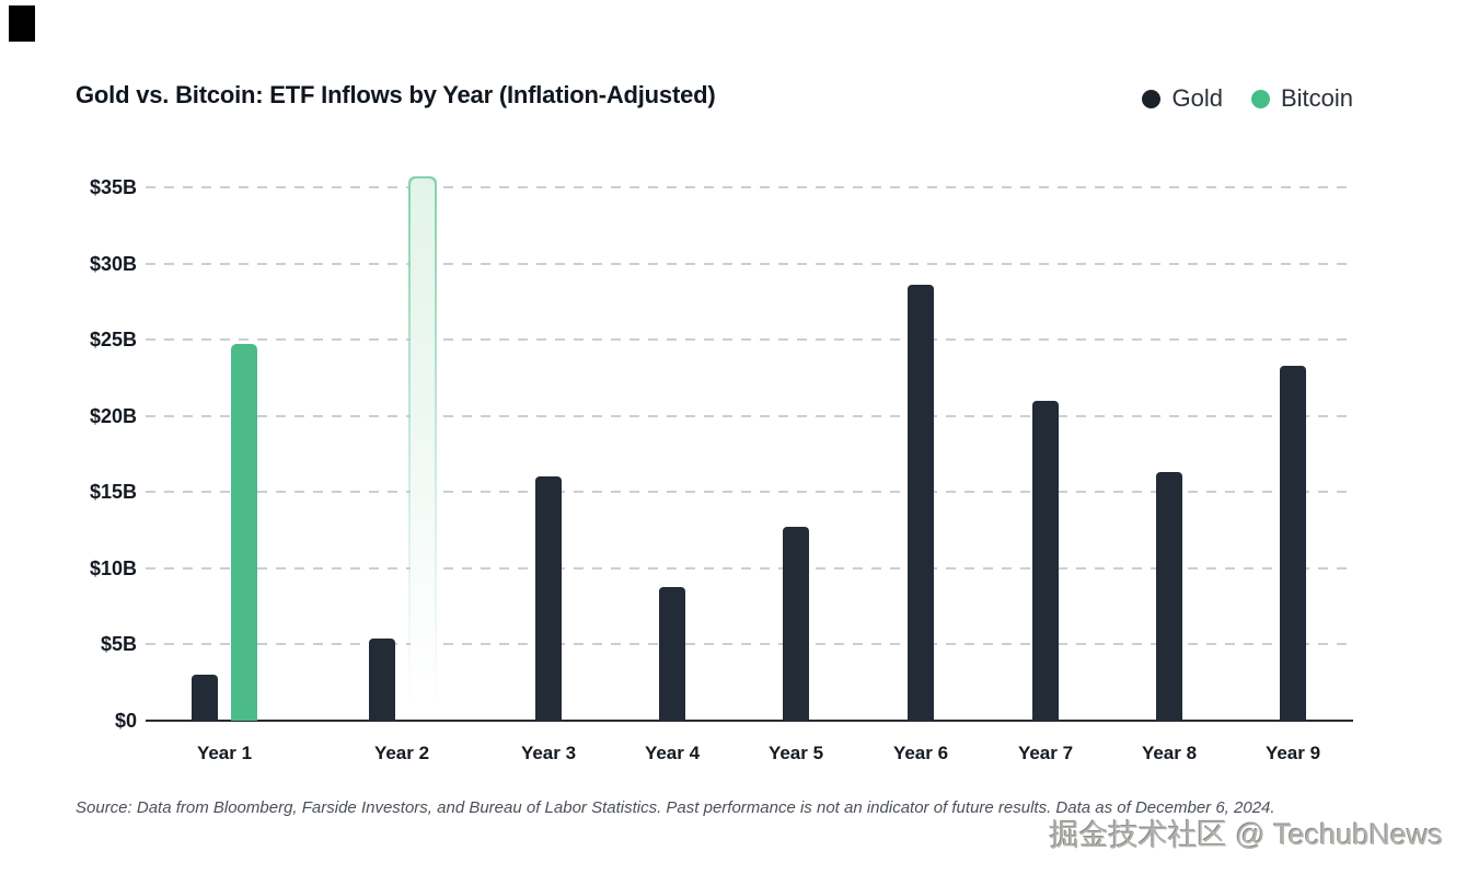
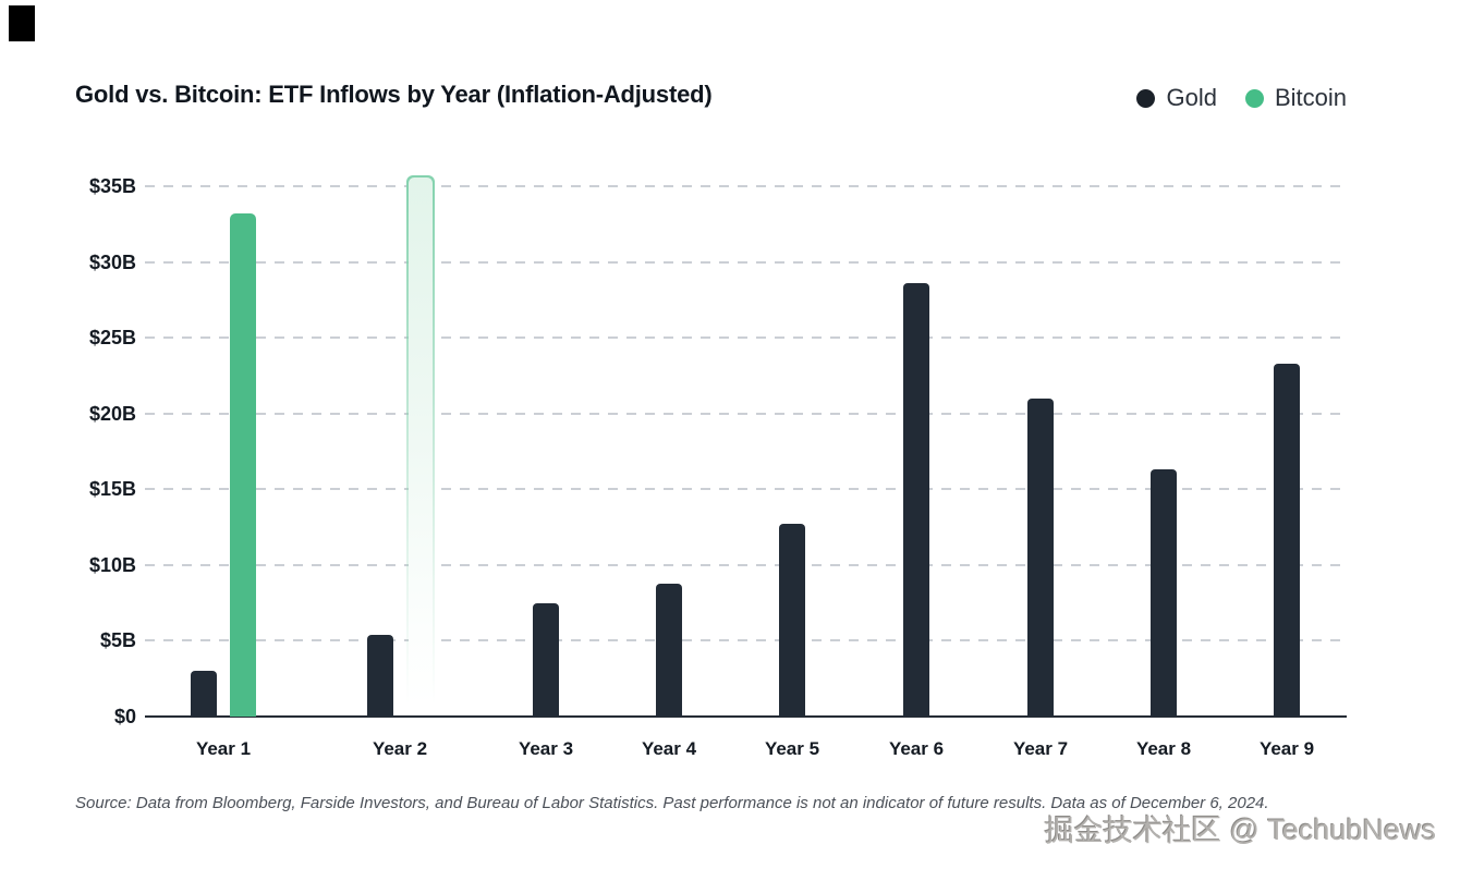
Bitcoin/Year 1: $24.7B -> $33.2B
Gold/Year 3: $16.0B -> $7.5B
